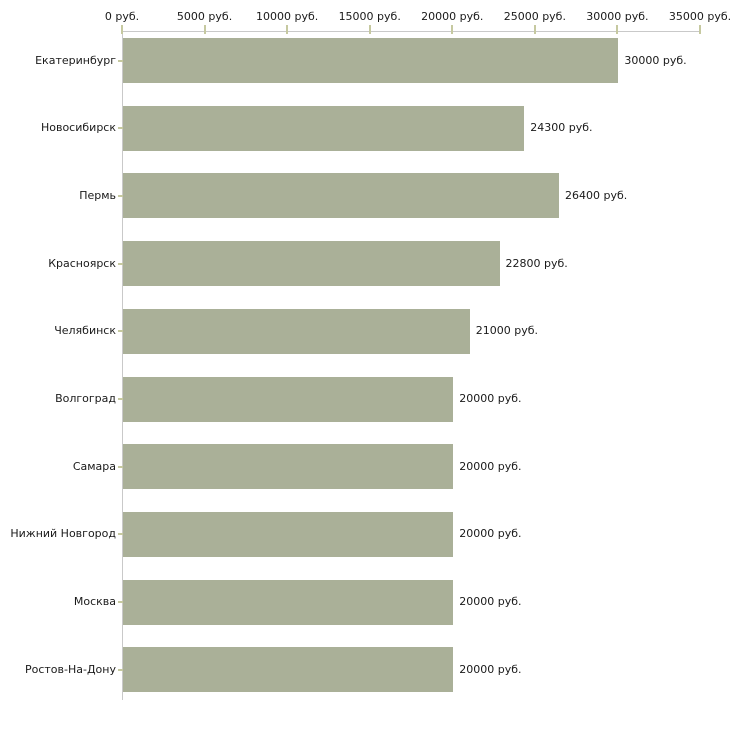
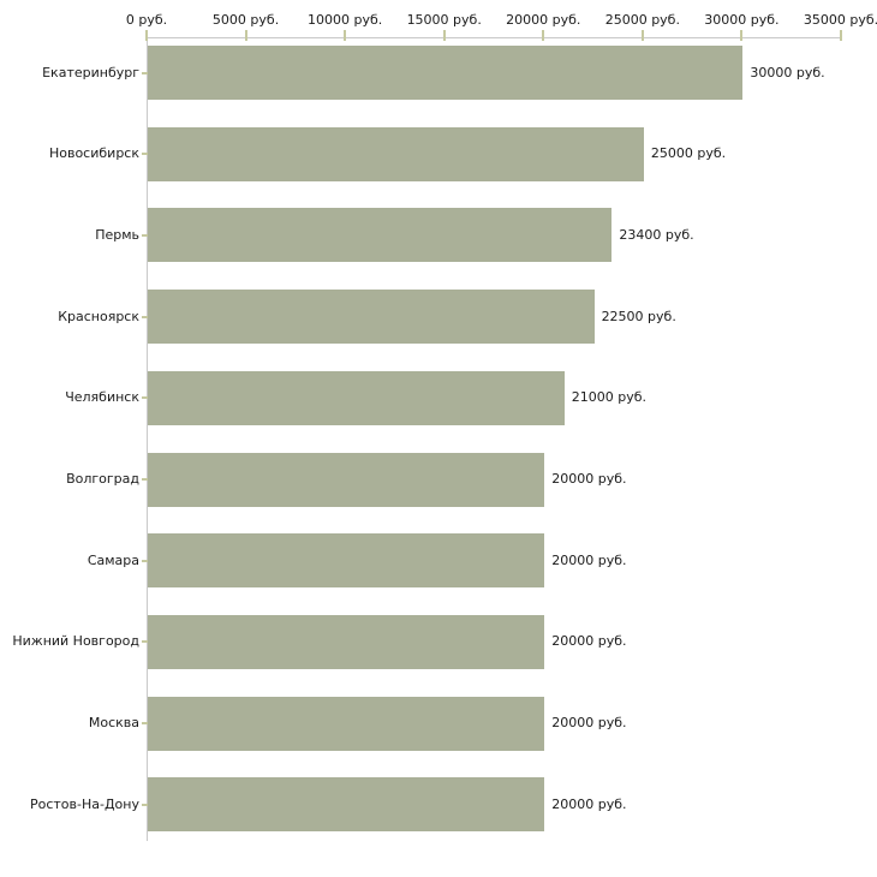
Новосибирск: 24300 -> 25000
Пермь: 26400 -> 23400
Красноярск: 22800 -> 22500
